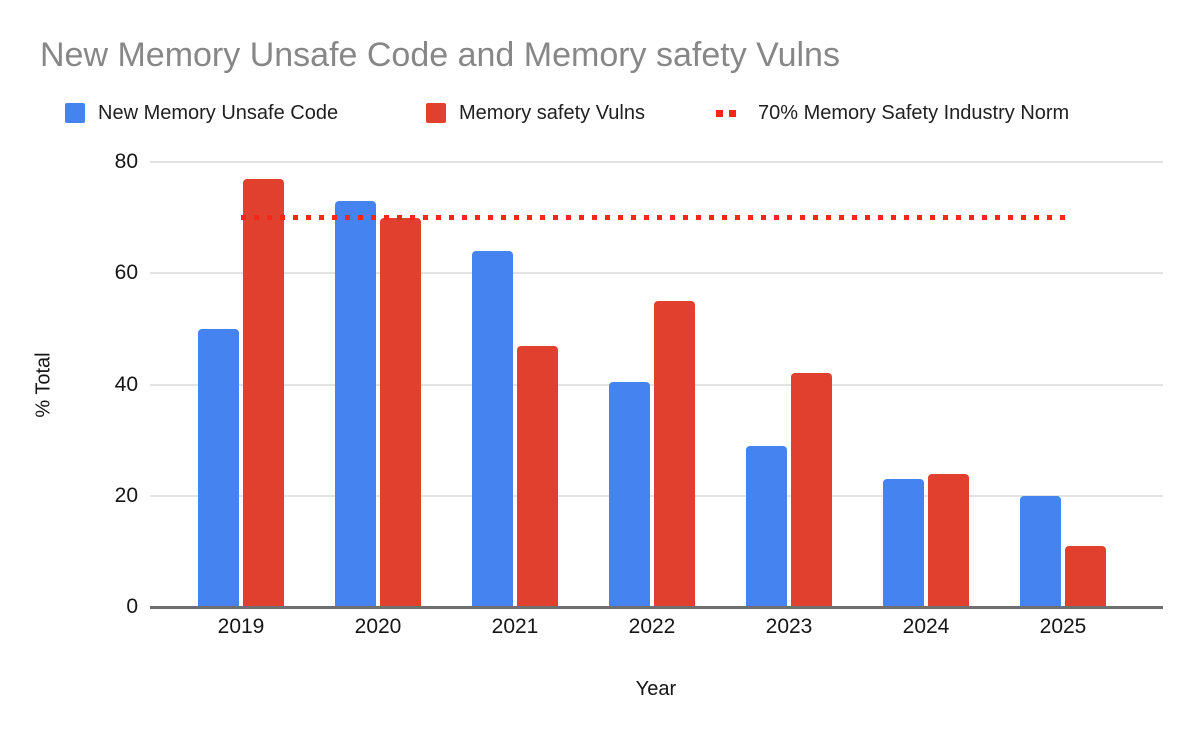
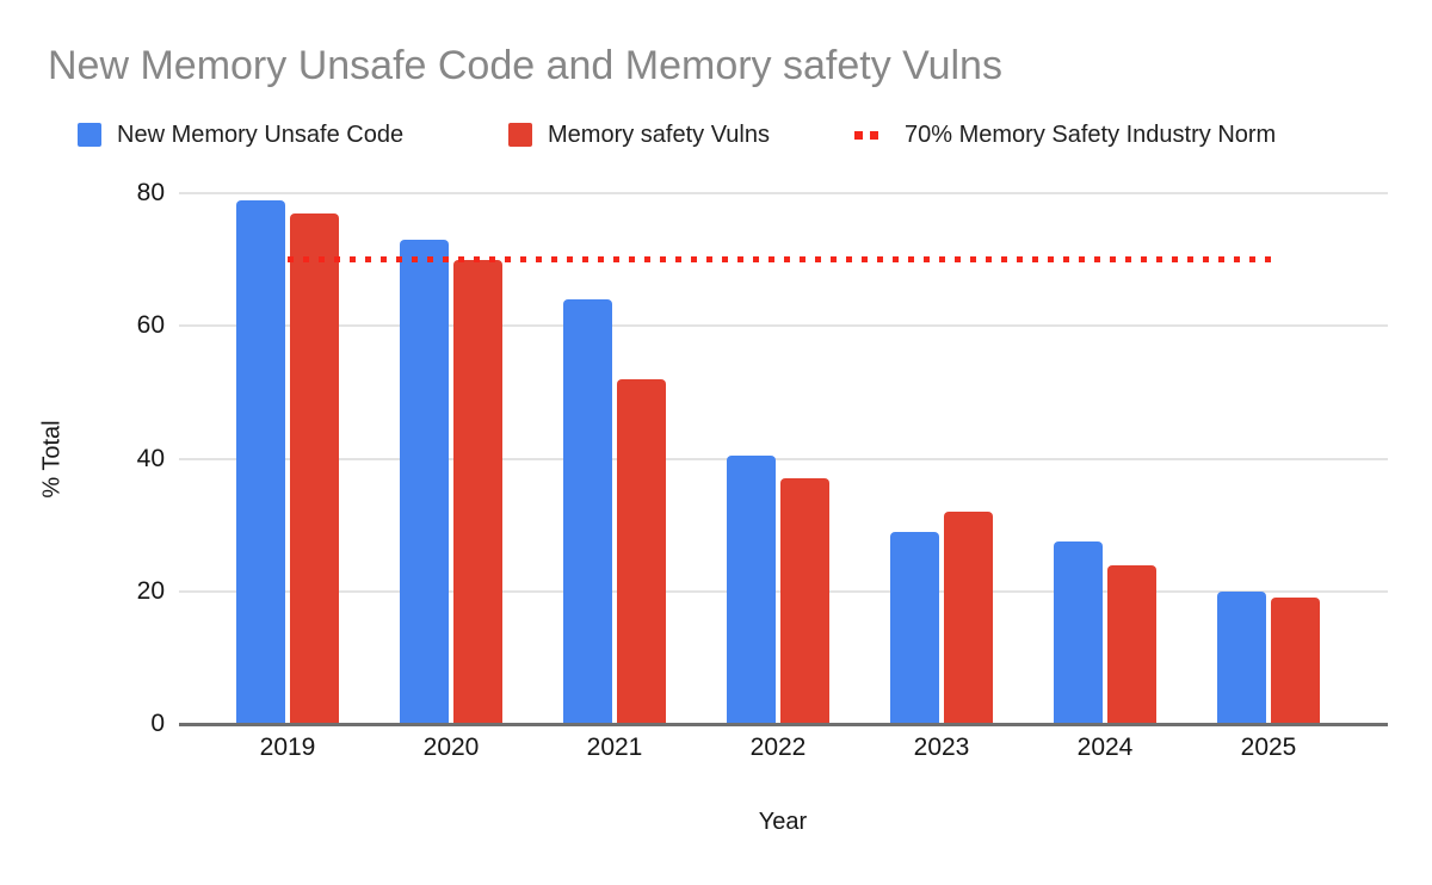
New Memory Unsafe Code/2019: 50 -> 79
Memory safety Vulns/2021: 47 -> 52
Memory safety Vulns/2022: 55 -> 37
Memory safety Vulns/2023: 42 -> 32
New Memory Unsafe Code/2024: 23 -> 28
Memory safety Vulns/2025: 11 -> 19
